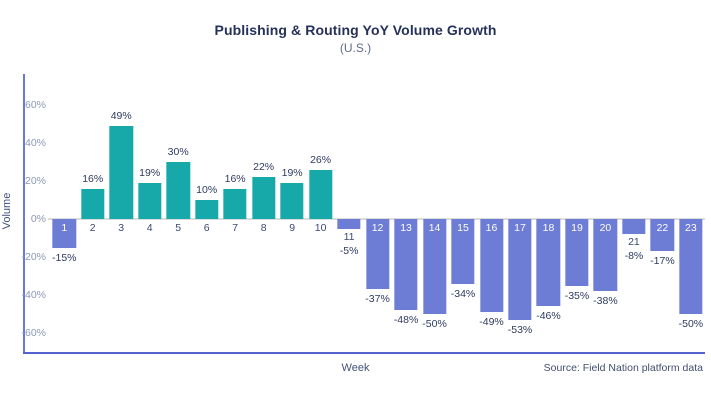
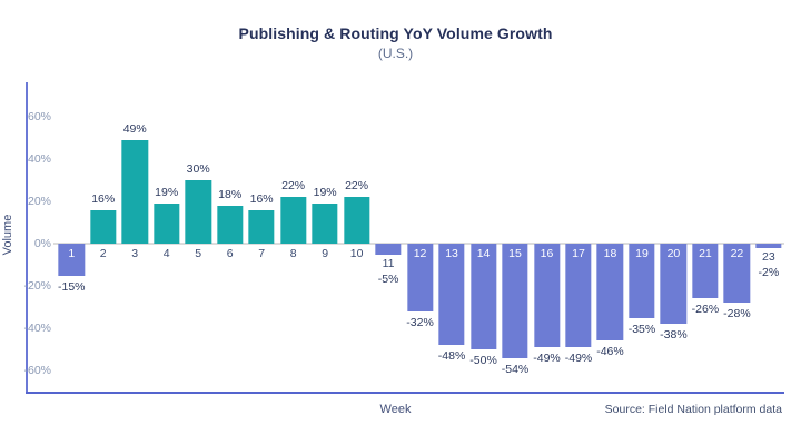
6: 10% -> 18%
10: 26% -> 22%
12: -37% -> -32%
15: -34% -> -54%
17: -53% -> -49%
21: -8% -> -26%
22: -17% -> -28%
23: -50% -> -2%
